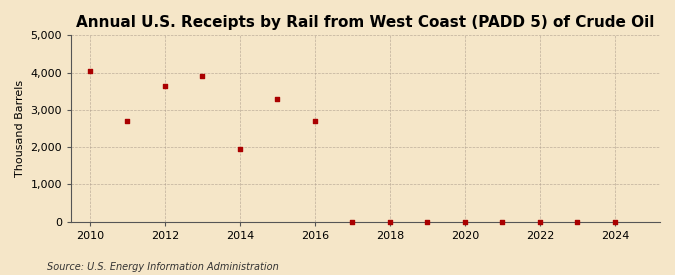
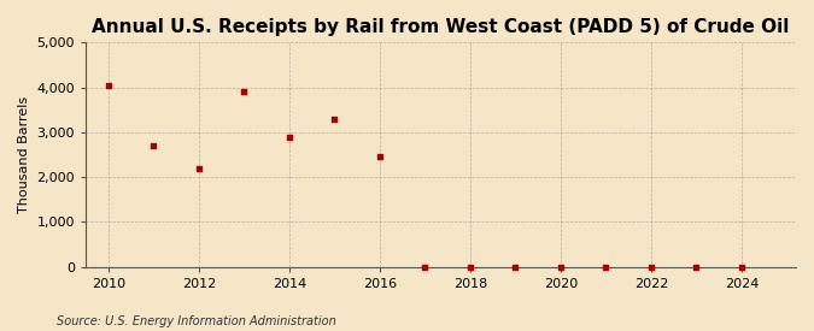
2012: 3,650 -> 2,200
2014: 1,950 -> 2,900
2016: 2,700 -> 2,450
